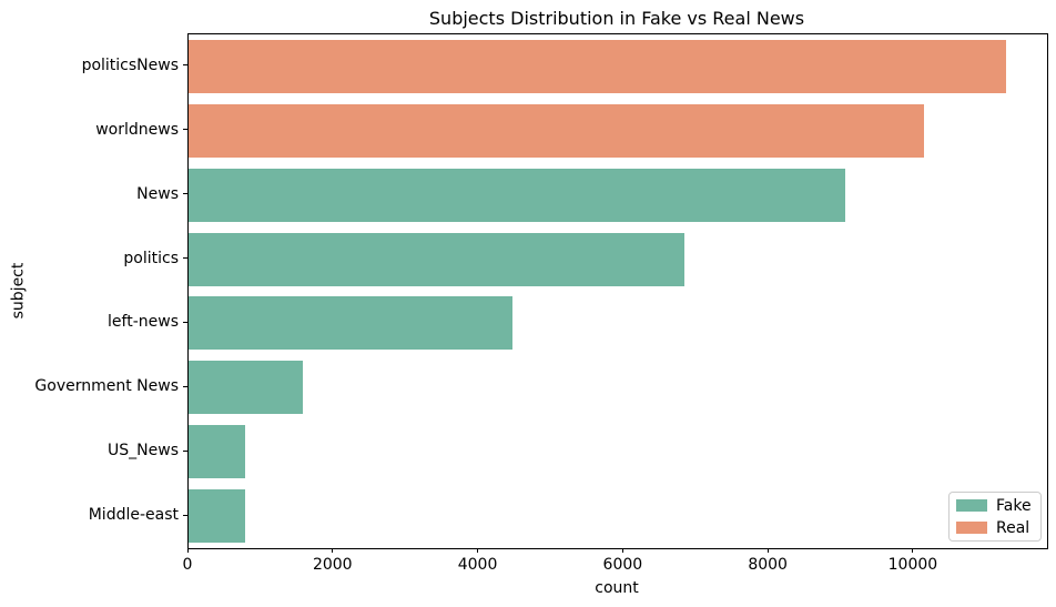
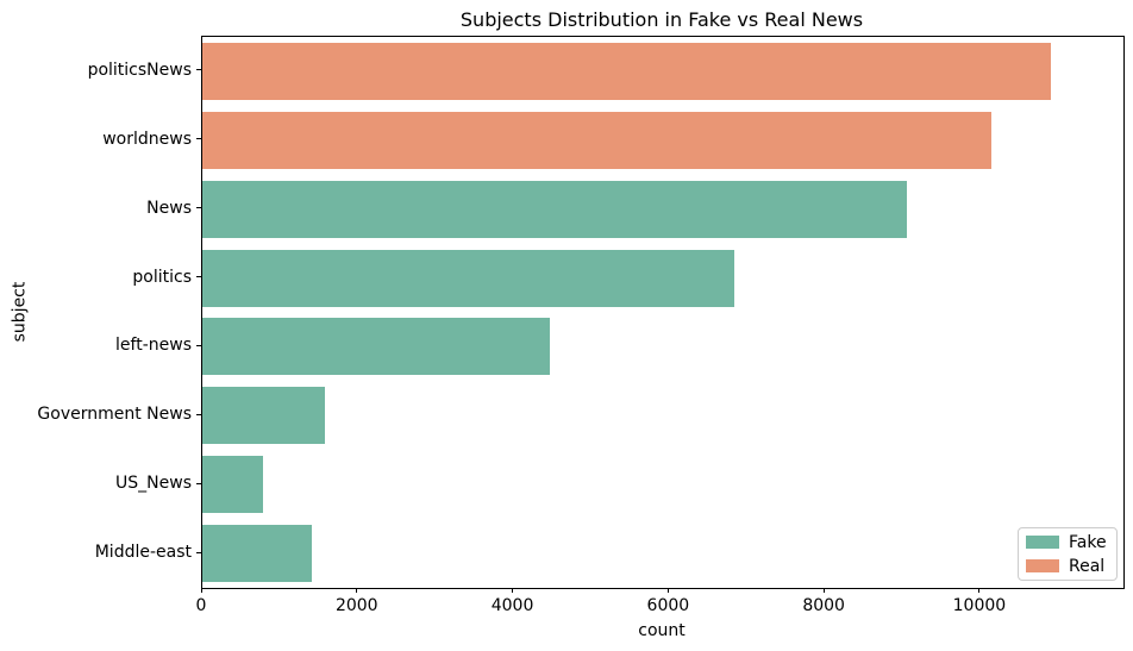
politicsNews: 11300 -> 10900
Middle-east: 800 -> 1400
